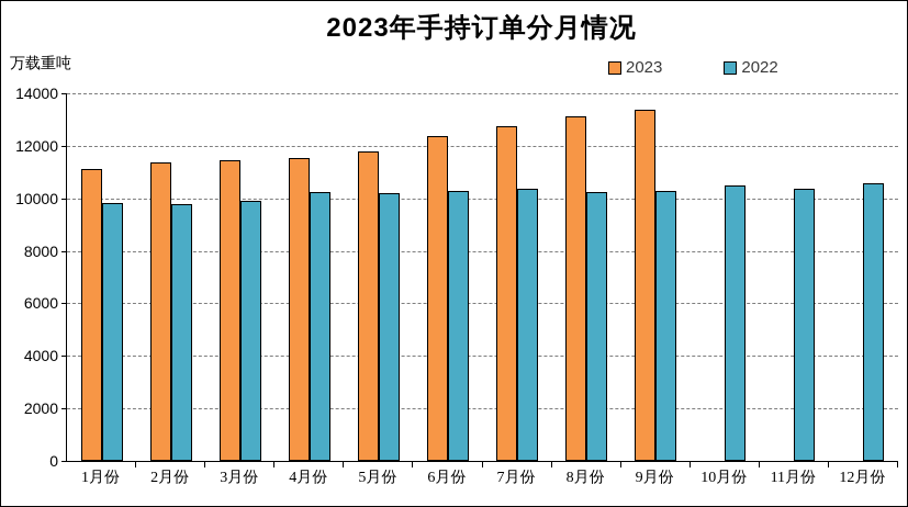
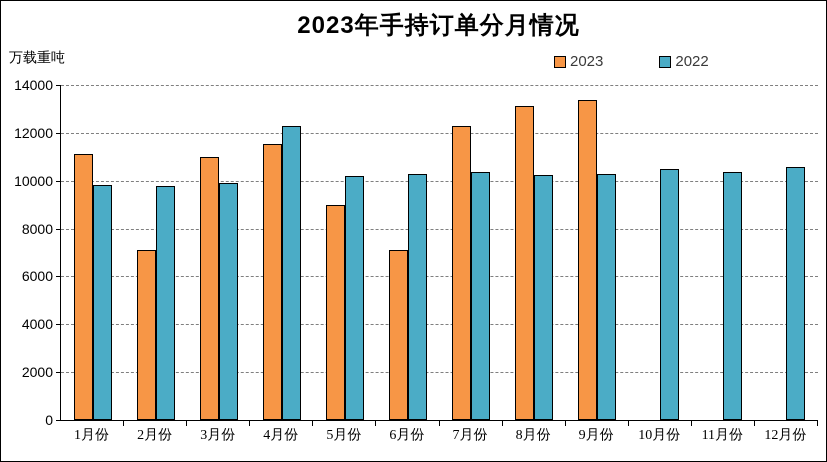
2023/2月份: 11400 -> 7100
2023/3月份: 11400 -> 11000
2022/4月份: 10200 -> 12300
2023/5月份: 11800 -> 9000
2023/6月份: 12400 -> 7100
2023/7月份: 12700 -> 12300
